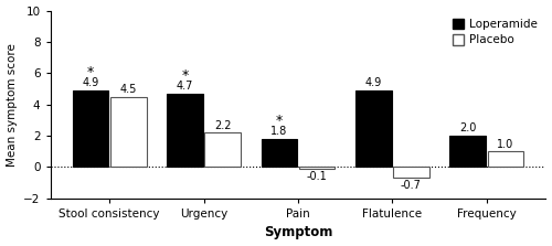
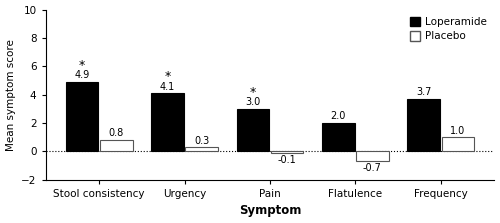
Placebo/Stool consistency: 4.5 -> 0.8
Loperamide/Urgency: 4.7 -> 4.1
Placebo/Urgency: 2.2 -> 0.3
Loperamide/Pain: 1.8 -> 3.0
Loperamide/Flatulence: 4.9 -> 2.0
Loperamide/Frequency: 2.0 -> 3.7
